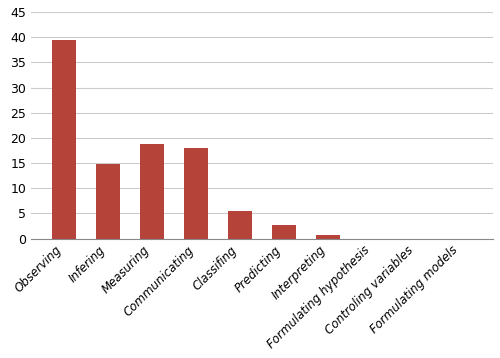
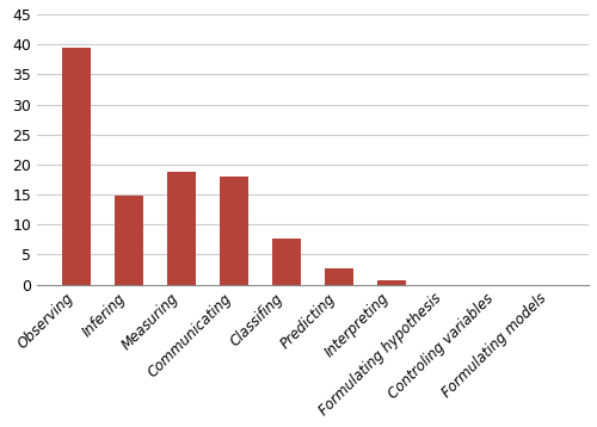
Classifing: 5.4 -> 7.6
